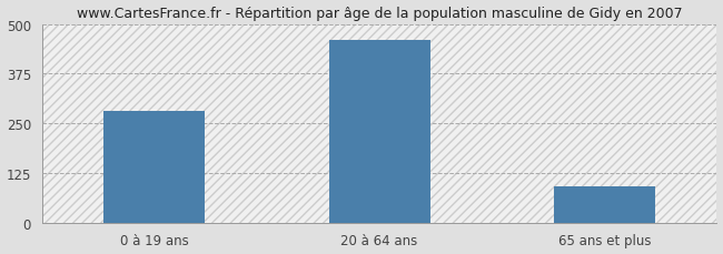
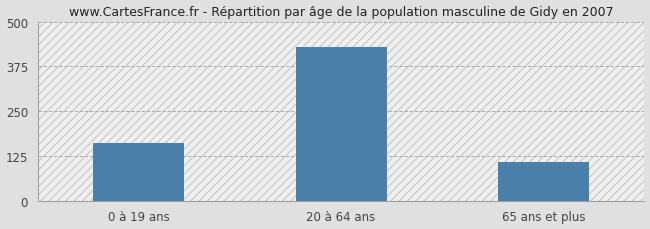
0 à 19 ans: 280 -> 162
20 à 64 ans: 460 -> 430
65 ans et plus: 90 -> 107
